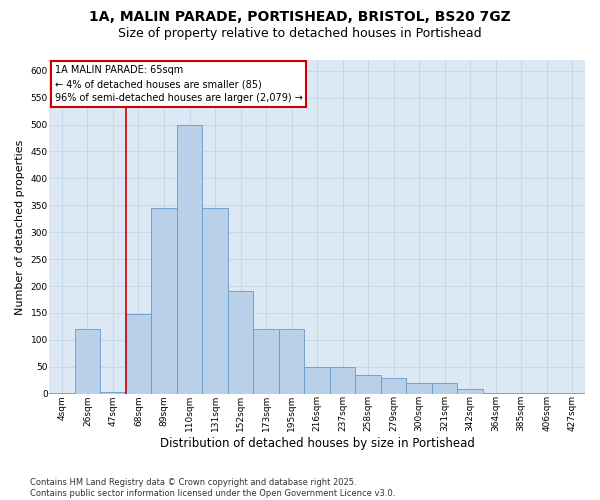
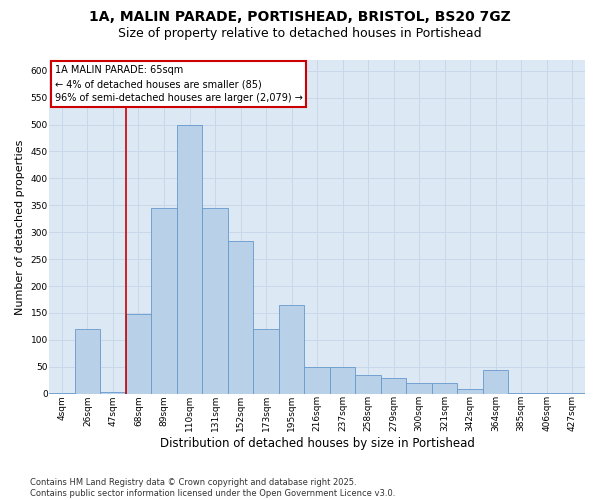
152sqm: 190 -> 284
195sqm: 120 -> 164
364sqm: 2 -> 44
